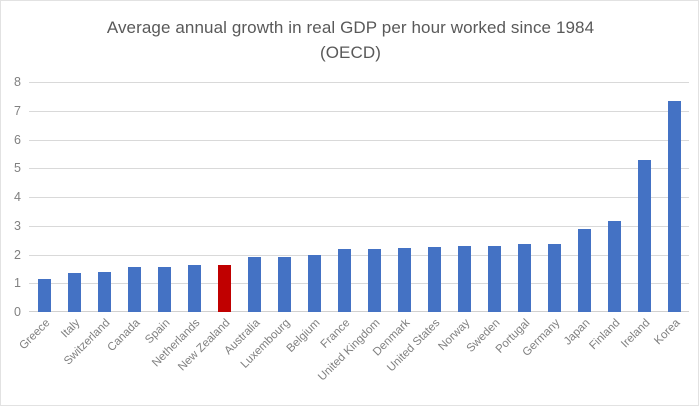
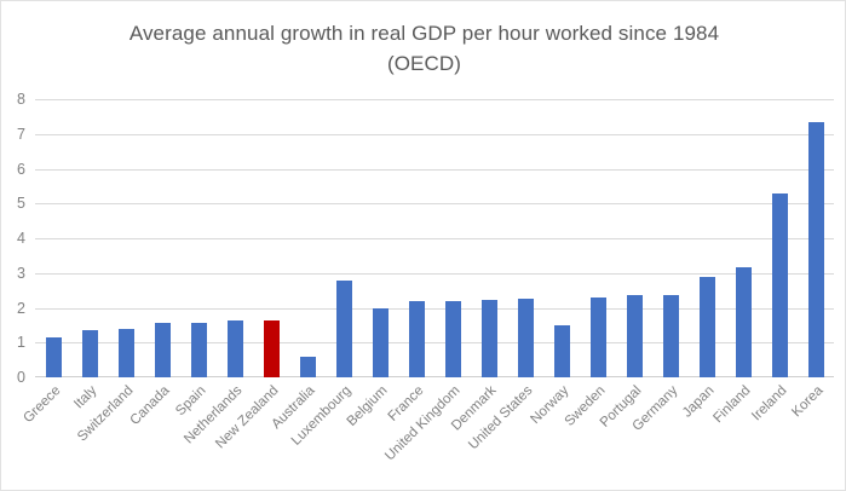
Australia: 1.9 -> 0.6
Luxembourg: 1.9 -> 2.8
Norway: 2.3 -> 1.5
